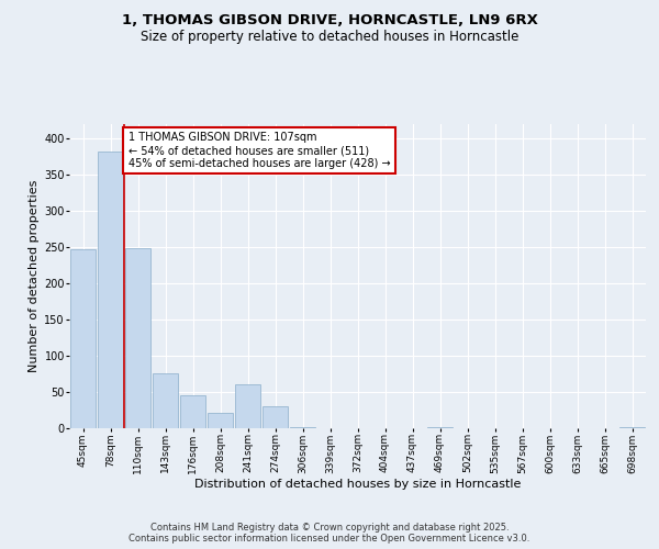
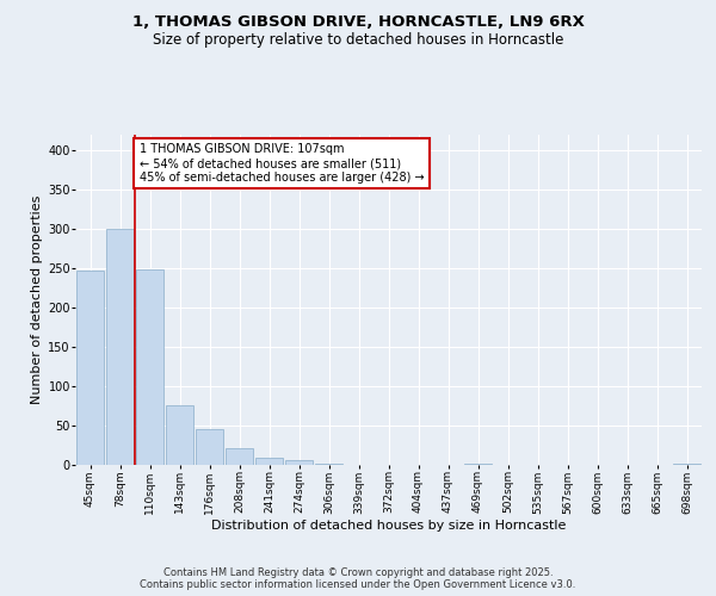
78sqm: 382 -> 300
241sqm: 60 -> 9
274sqm: 30 -> 6
